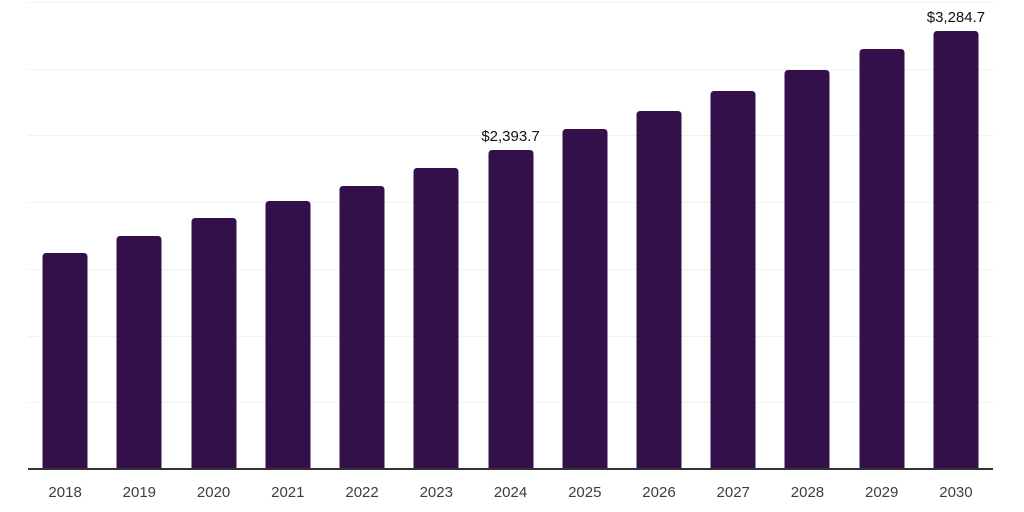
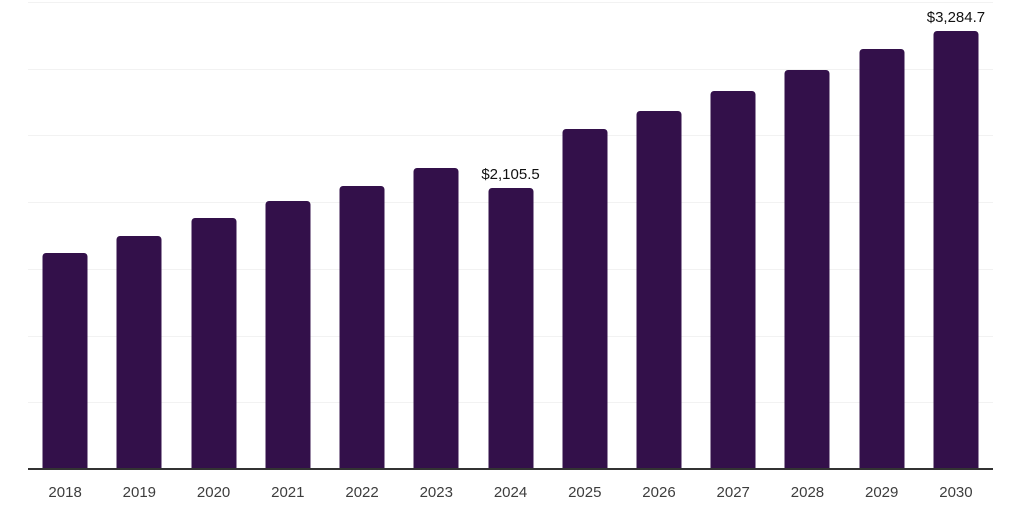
2024: $2,393.7 -> $2,105.5
